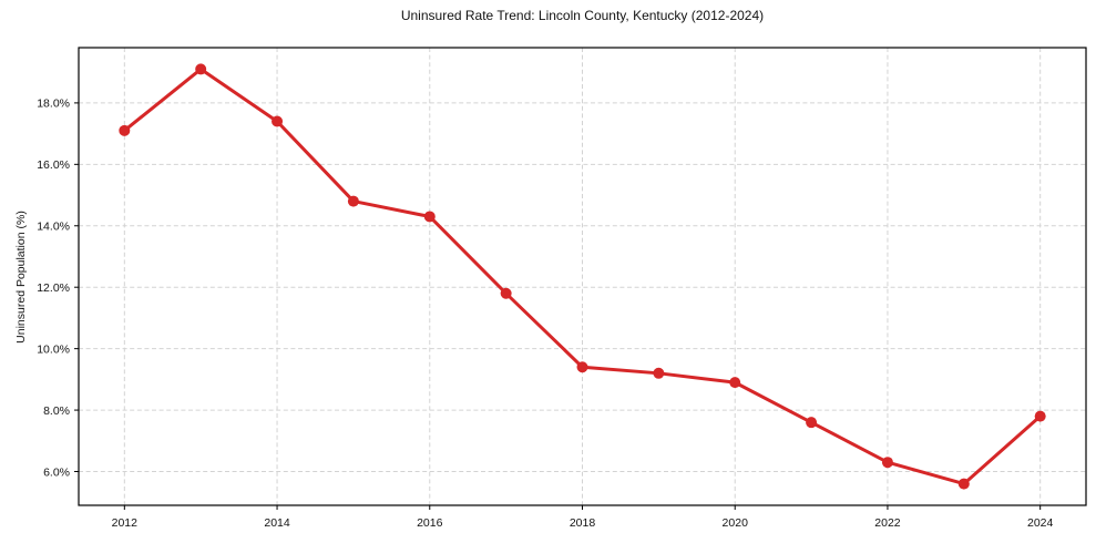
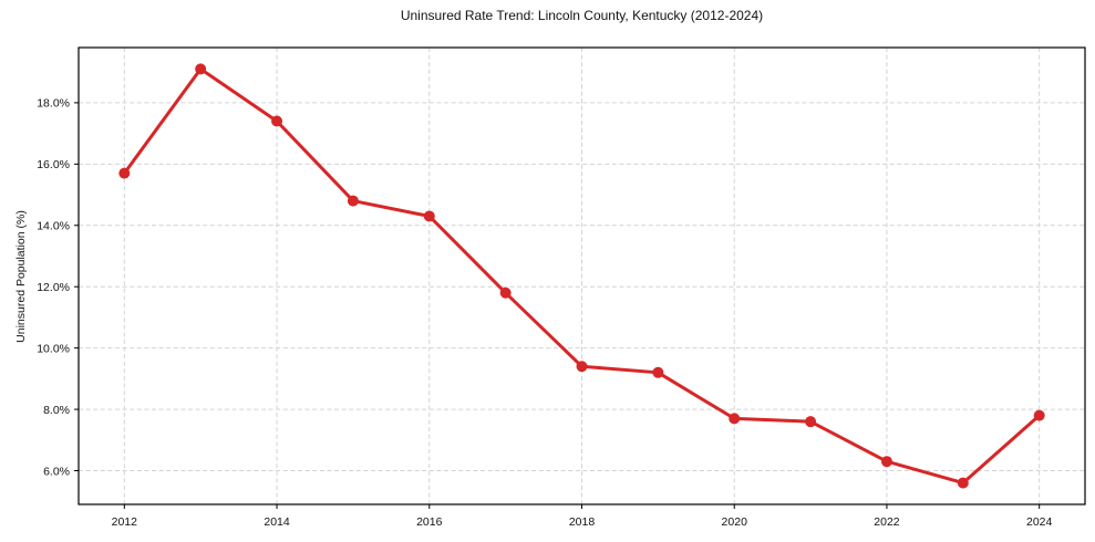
2012: 17.1% -> 15.7%
2020: 8.9% -> 7.7%
